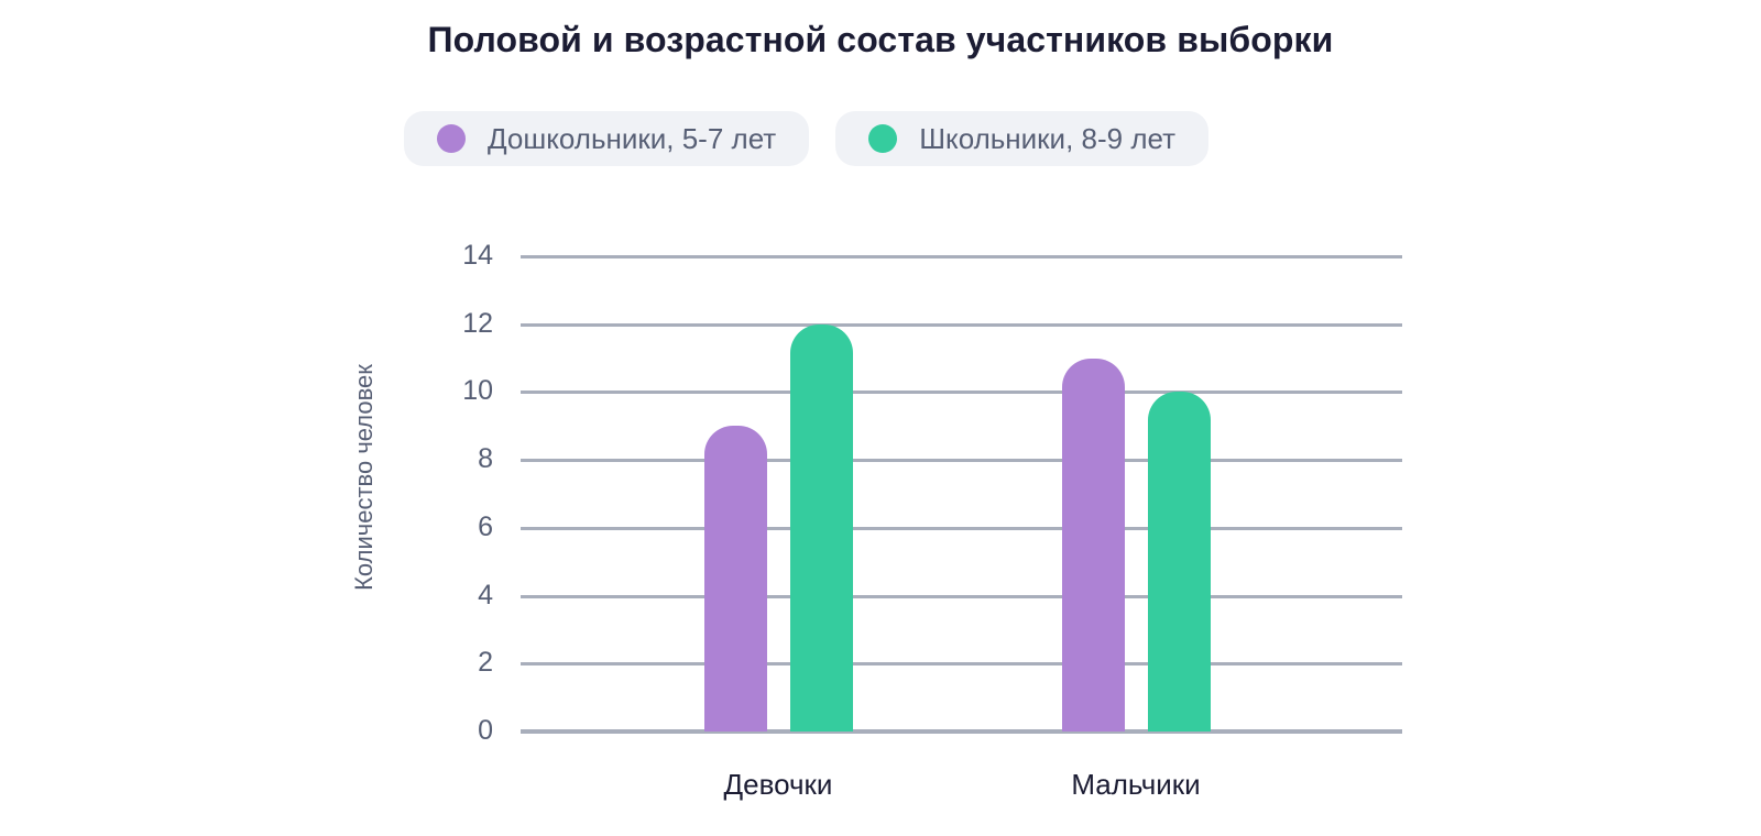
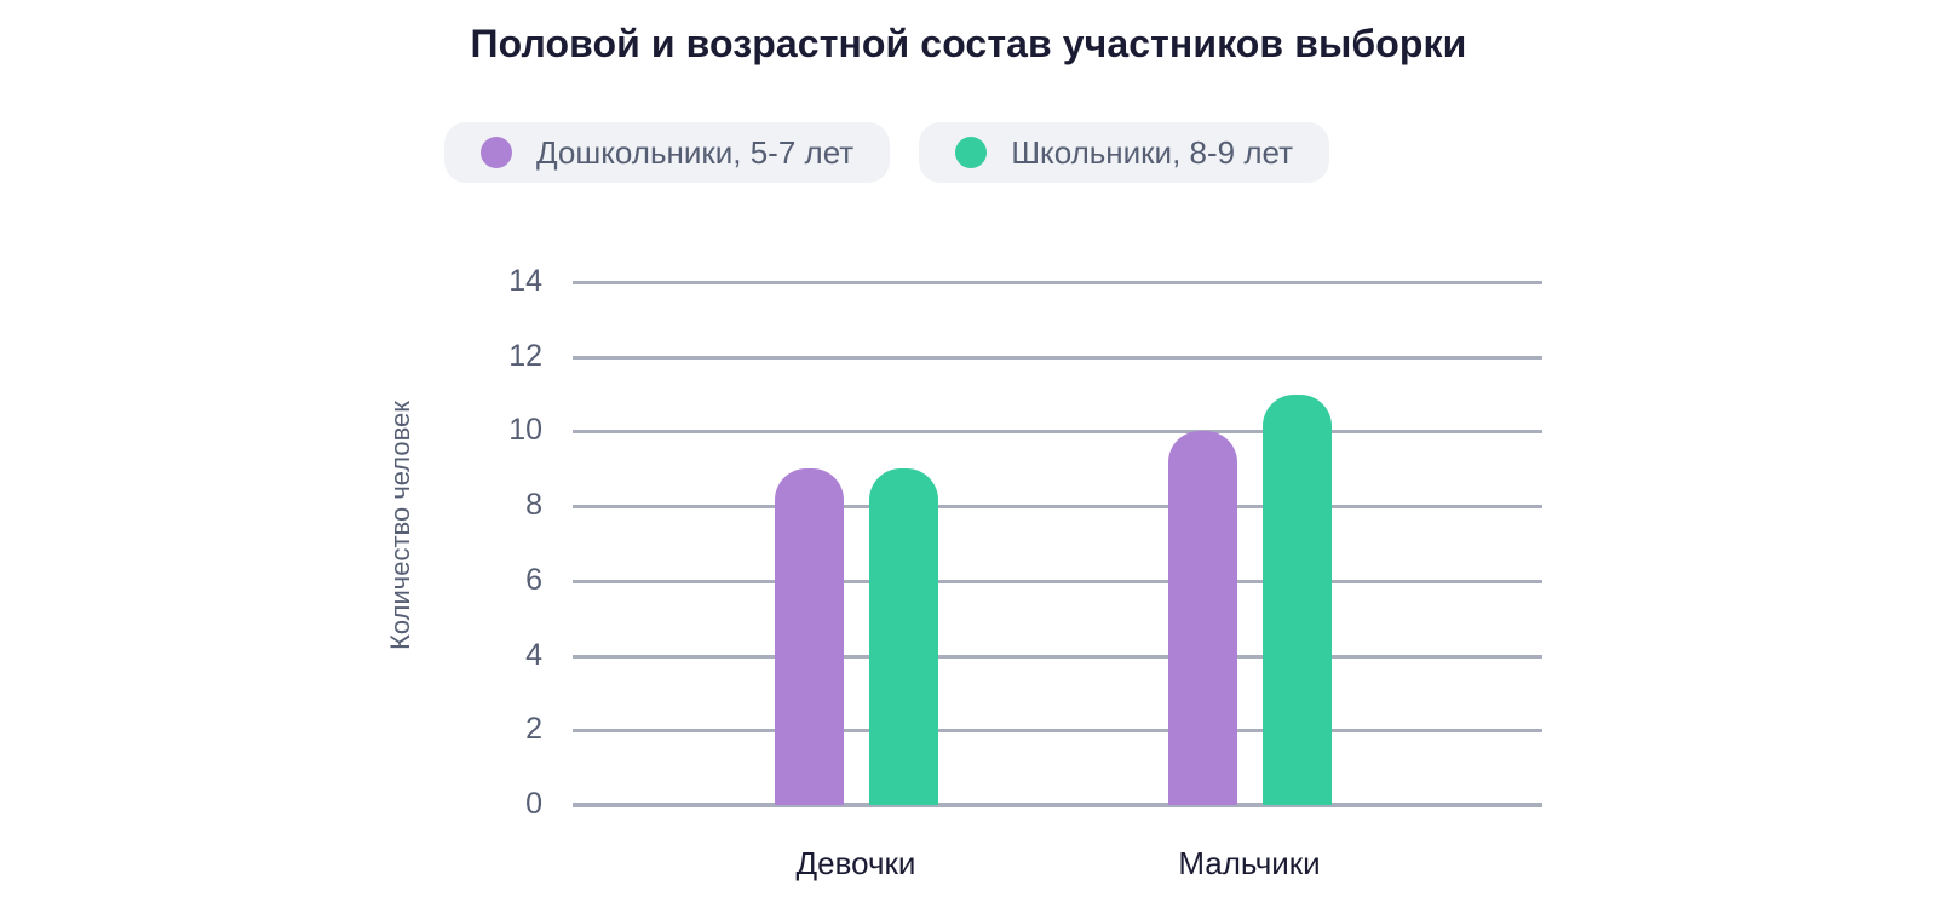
Школьники, 8-9 лет/Девочки: 12 -> 9
Дошкольники, 5-7 лет/Мальчики: 11 -> 10
Школьники, 8-9 лет/Мальчики: 10 -> 11
